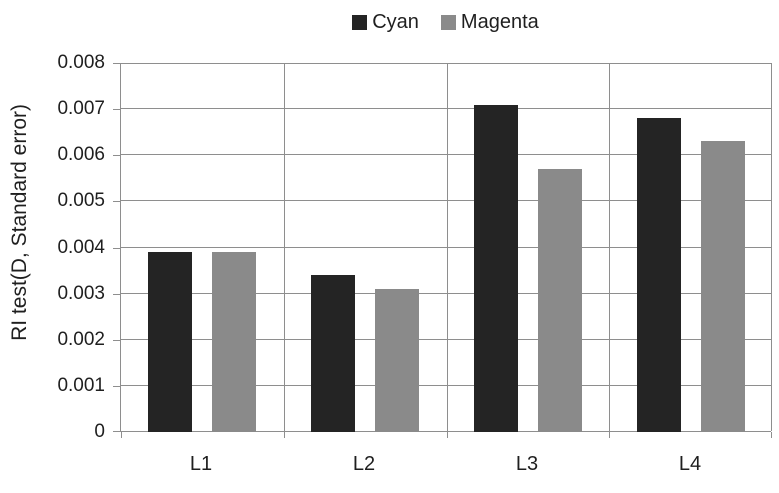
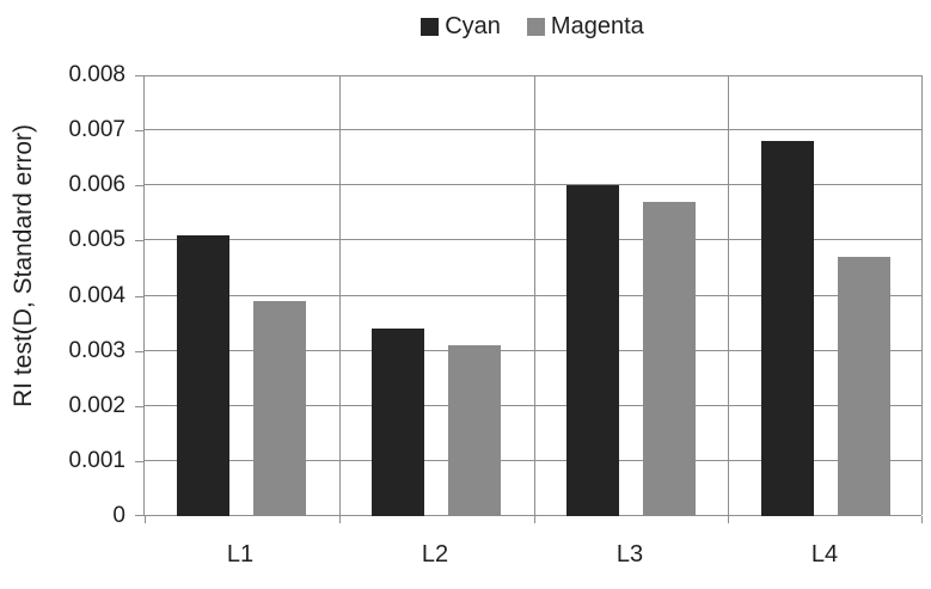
Cyan/L1: 0.0039 -> 0.0051
Cyan/L3: 0.0071 -> 0.0060
Magenta/L4: 0.0063 -> 0.0047
